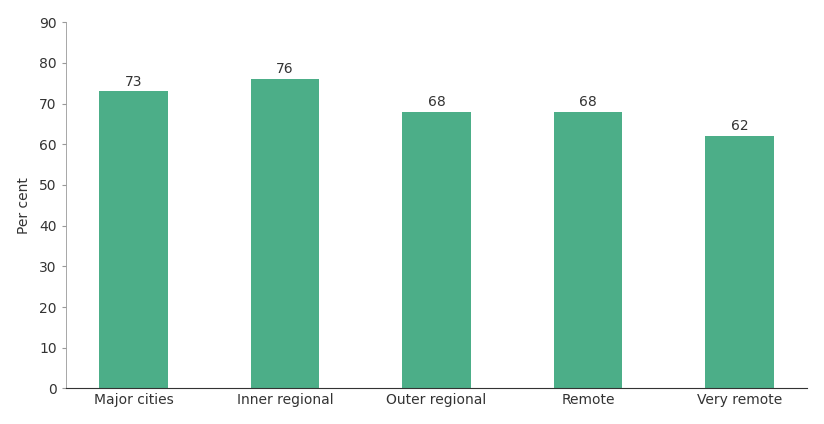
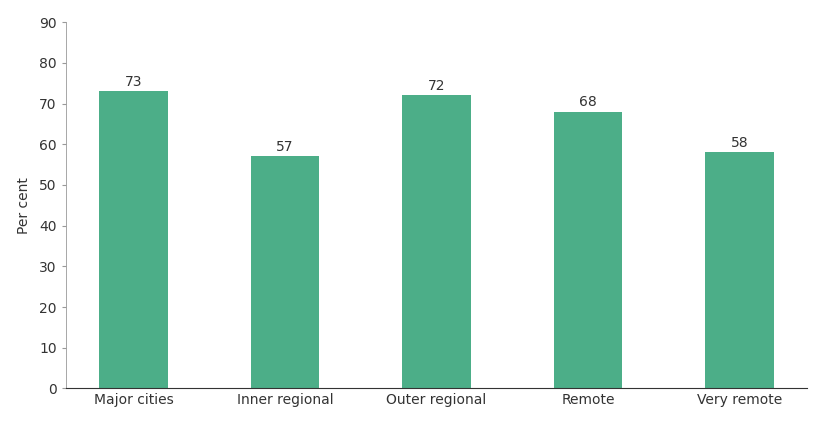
Inner regional: 76 -> 57
Outer regional: 68 -> 72
Very remote: 62 -> 58
